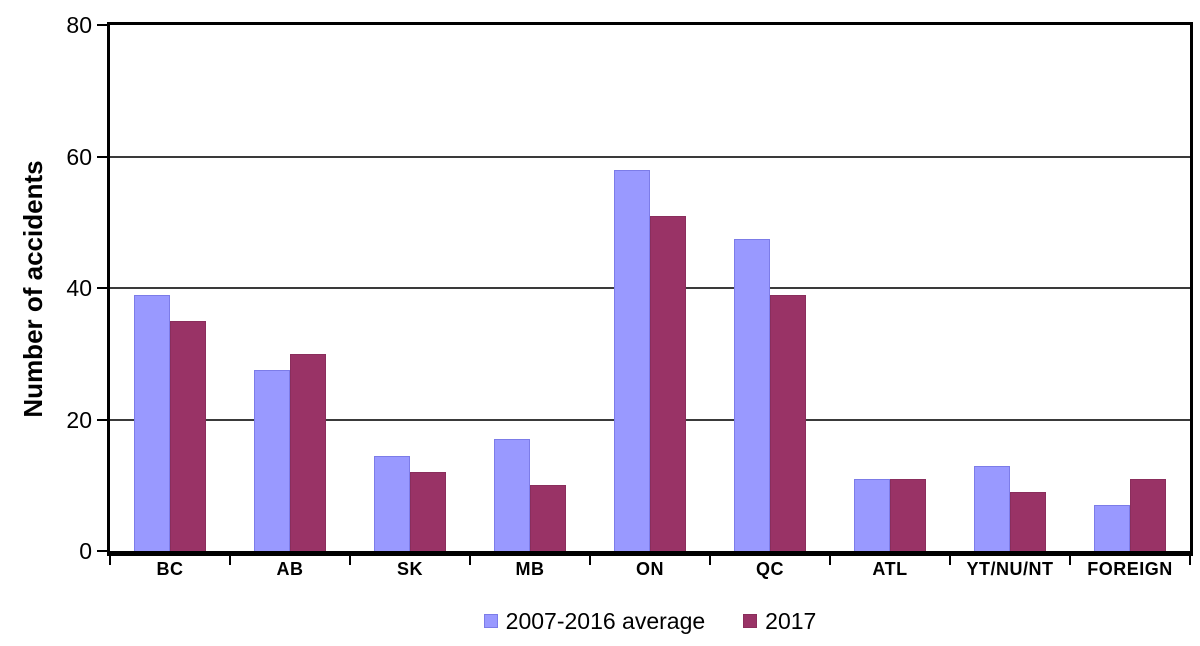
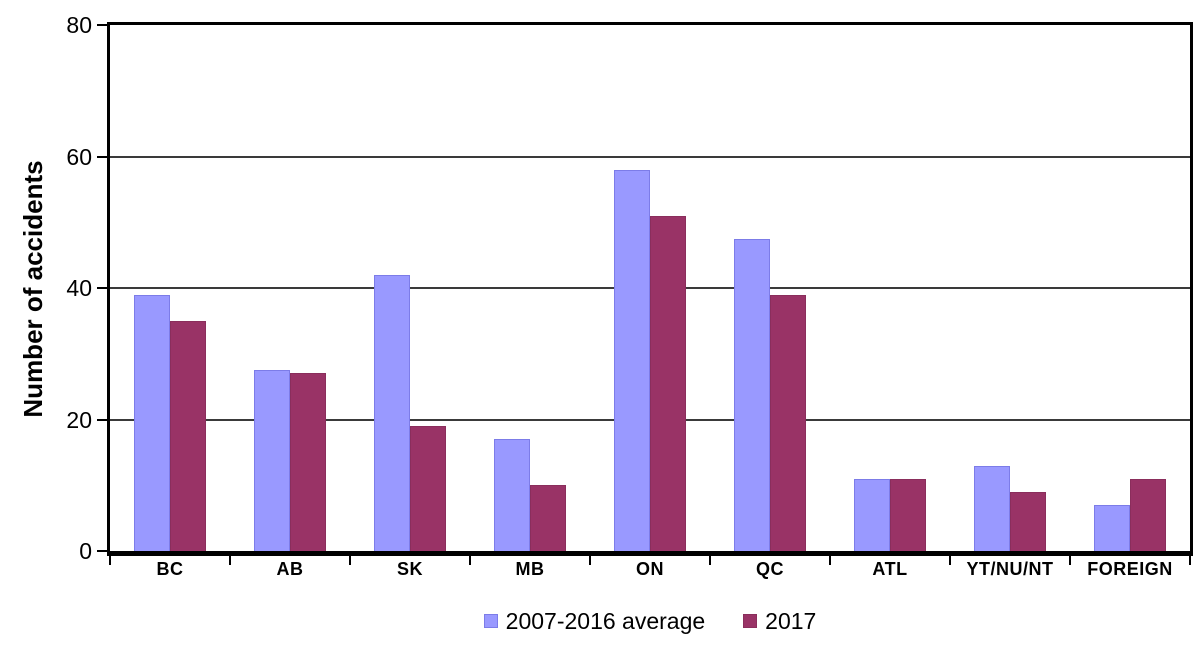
2017/AB: 30 -> 27
2007-2016 average/SK: 14 -> 42
2017/SK: 12 -> 19
